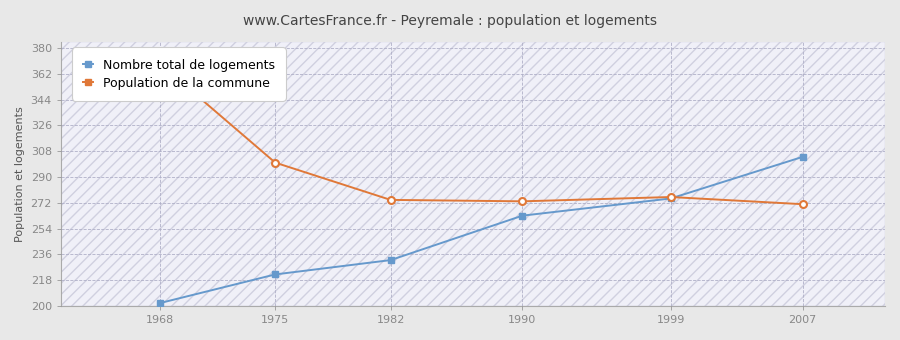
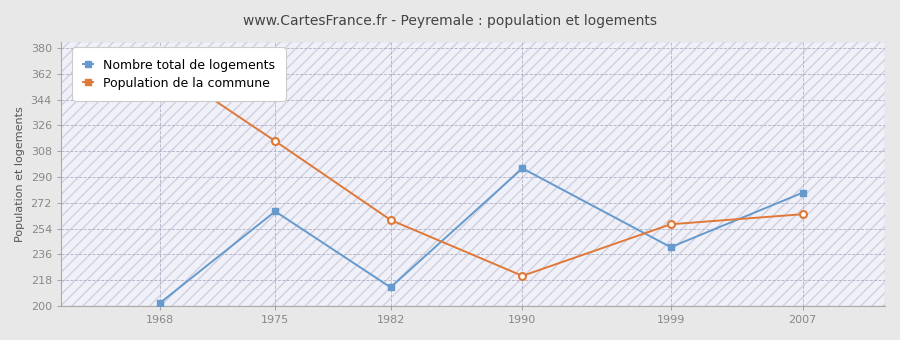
Nombre total de logements/1975: 222 -> 266
Population de la commune/1975: 300 -> 315
Nombre total de logements/1982: 232 -> 213
Population de la commune/1982: 274 -> 260
Nombre total de logements/1990: 263 -> 296
Population de la commune/1990: 273 -> 221
Nombre total de logements/1999: 275 -> 241
Population de la commune/1999: 276 -> 257
Nombre total de logements/2007: 304 -> 279
Population de la commune/2007: 271 -> 264
